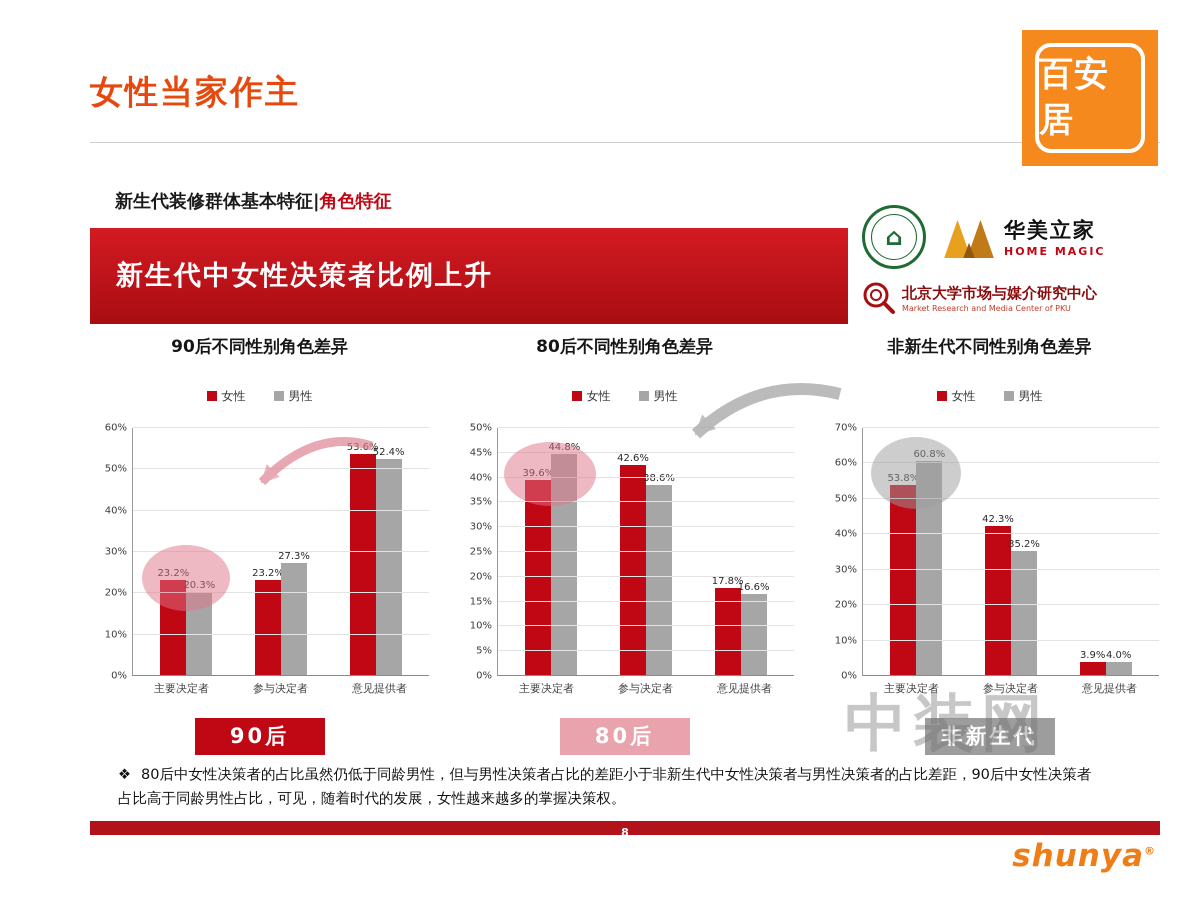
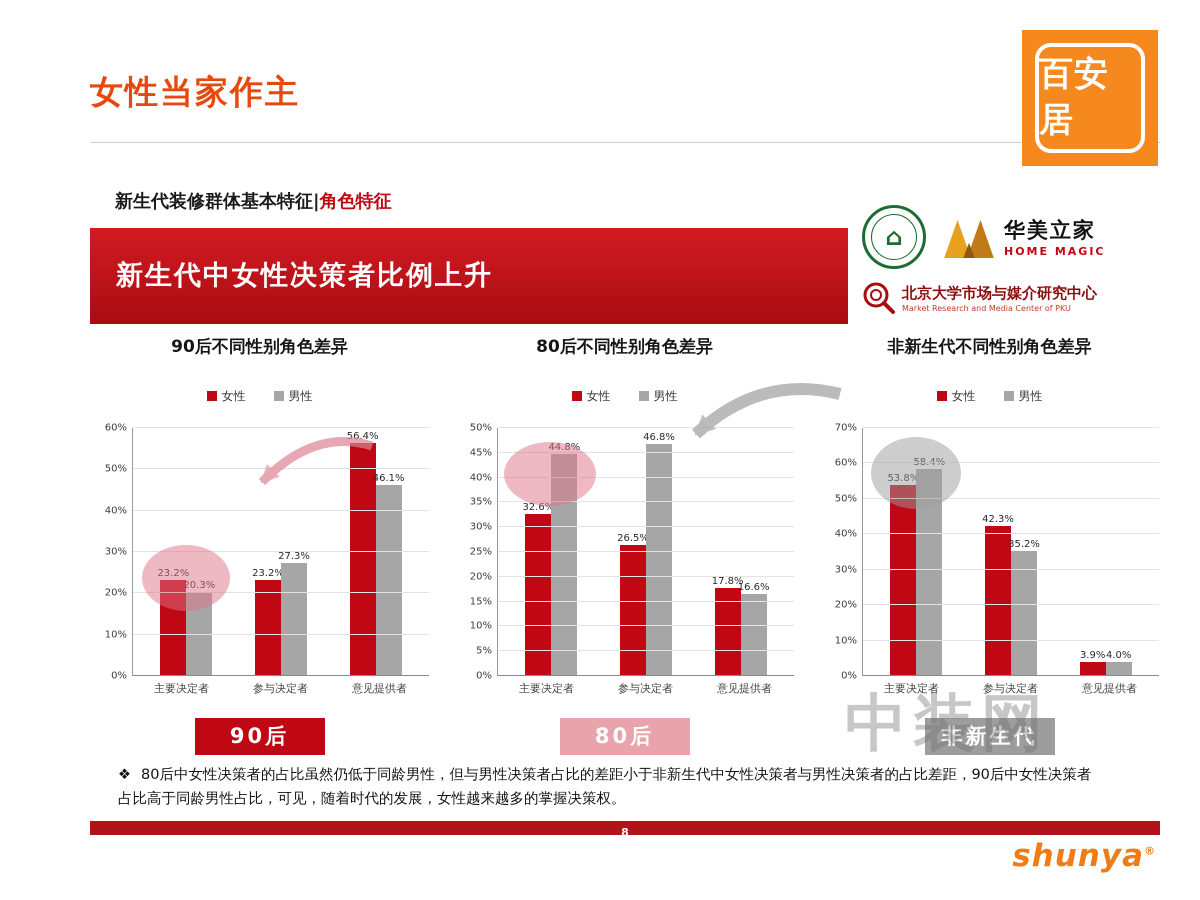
90后不同性别角色差异/女性/意见提供者: 53.6% -> 56.4%
90后不同性别角色差异/男性/意见提供者: 52.4% -> 46.1%
80后不同性别角色差异/女性/主要决定者: 39.6% -> 32.6%
80后不同性别角色差异/女性/参与决定者: 42.6% -> 26.5%
80后不同性别角色差异/男性/参与决定者: 38.6% -> 46.8%
非新生代不同性别角色差异/男性/主要决定者: 60.8% -> 58.4%
